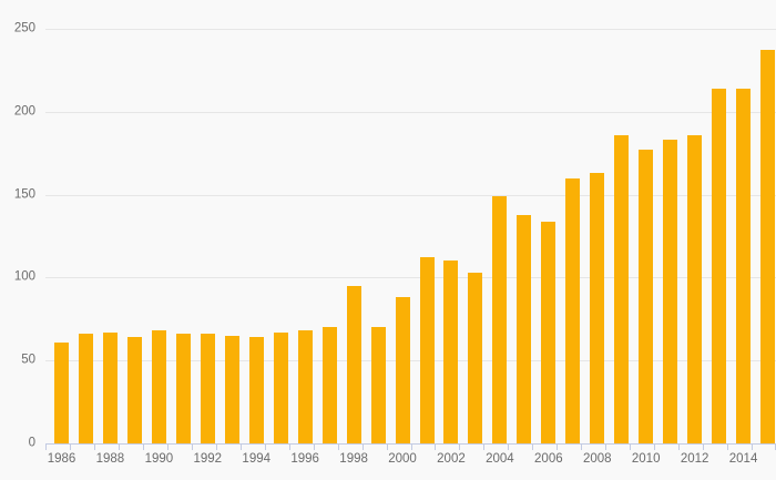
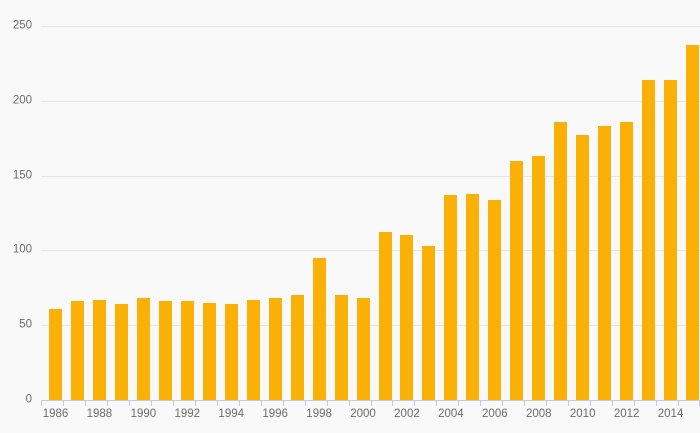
2000: 88 -> 68
2004: 149 -> 137
